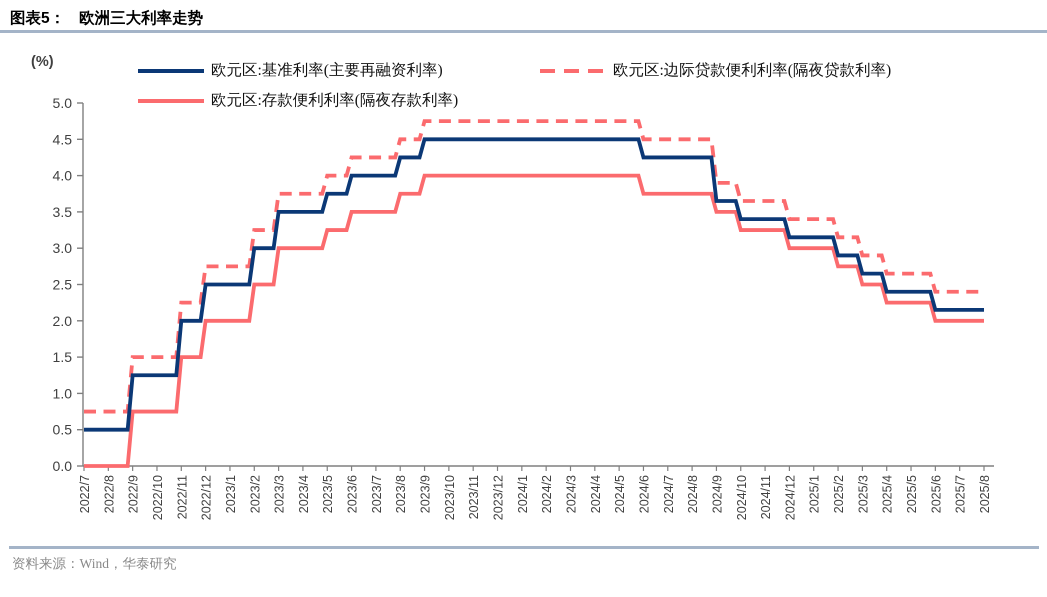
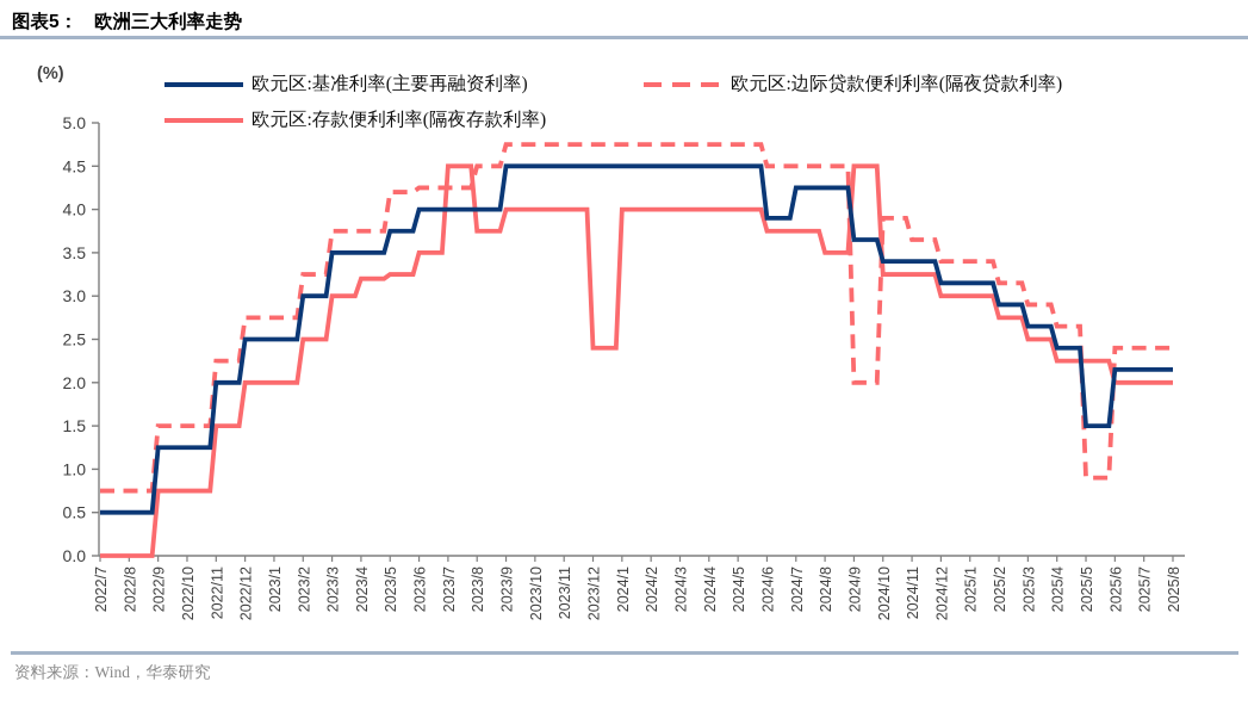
欧元区:存款便利利率(隔夜存款利率)/2023/4: 3.0 -> 3.2
欧元区:边际贷款便利利率(隔夜贷款利率)/2023/5: 4.0 -> 4.2
欧元区:存款便利利率(隔夜存款利率)/2023/7: 3.5 -> 4.5
欧元区:基准利率(主要再融资利率)/2023/8: 4.2 -> 4.0
欧元区:存款便利利率(隔夜存款利率)/2023/12: 4.0 -> 2.4
欧元区:基准利率(主要再融资利率)/2024/6: 4.2 -> 3.9
欧元区:存款便利利率(隔夜存款利率)/2024/8: 3.8 -> 3.5
欧元区:边际贷款便利利率(隔夜贷款利率)/2024/9: 3.9 -> 2.0
欧元区:存款便利利率(隔夜存款利率)/2024/9: 3.5 -> 4.5
欧元区:边际贷款便利利率(隔夜贷款利率)/2024/10: 3.6 -> 3.9
欧元区:基准利率(主要再融资利率)/2025/5: 2.4 -> 1.5
欧元区:边际贷款便利利率(隔夜贷款利率)/2025/5: 2.6 -> 0.9
